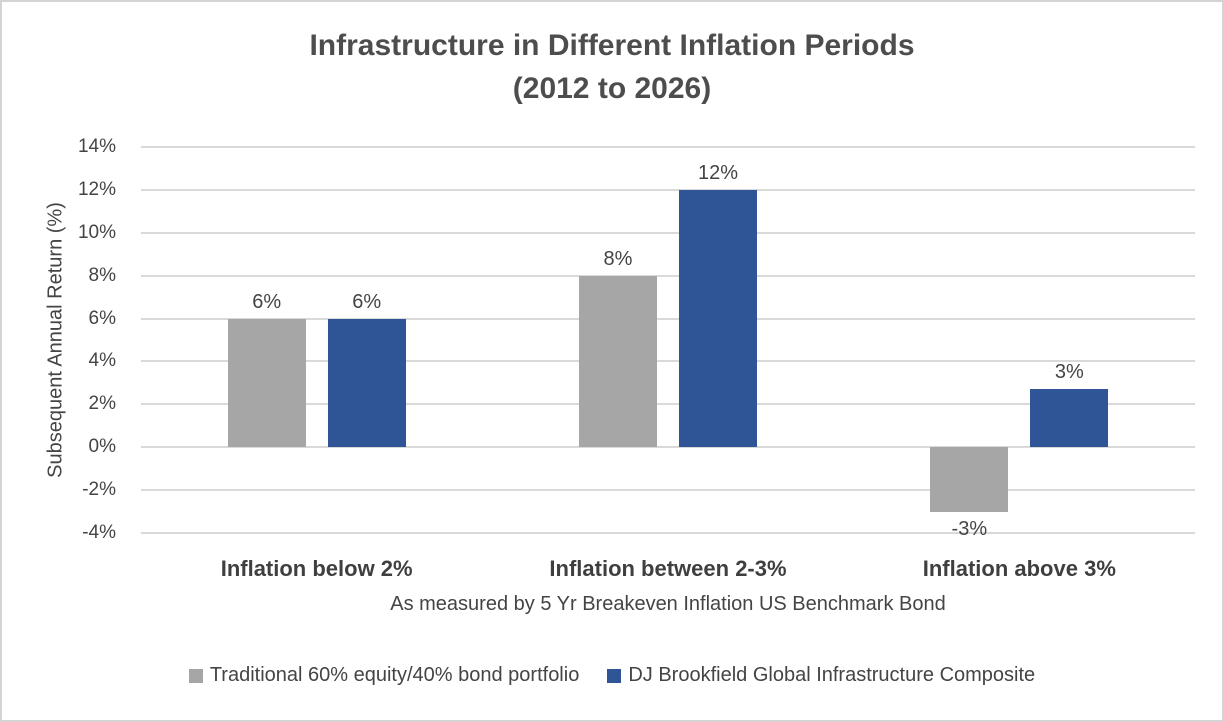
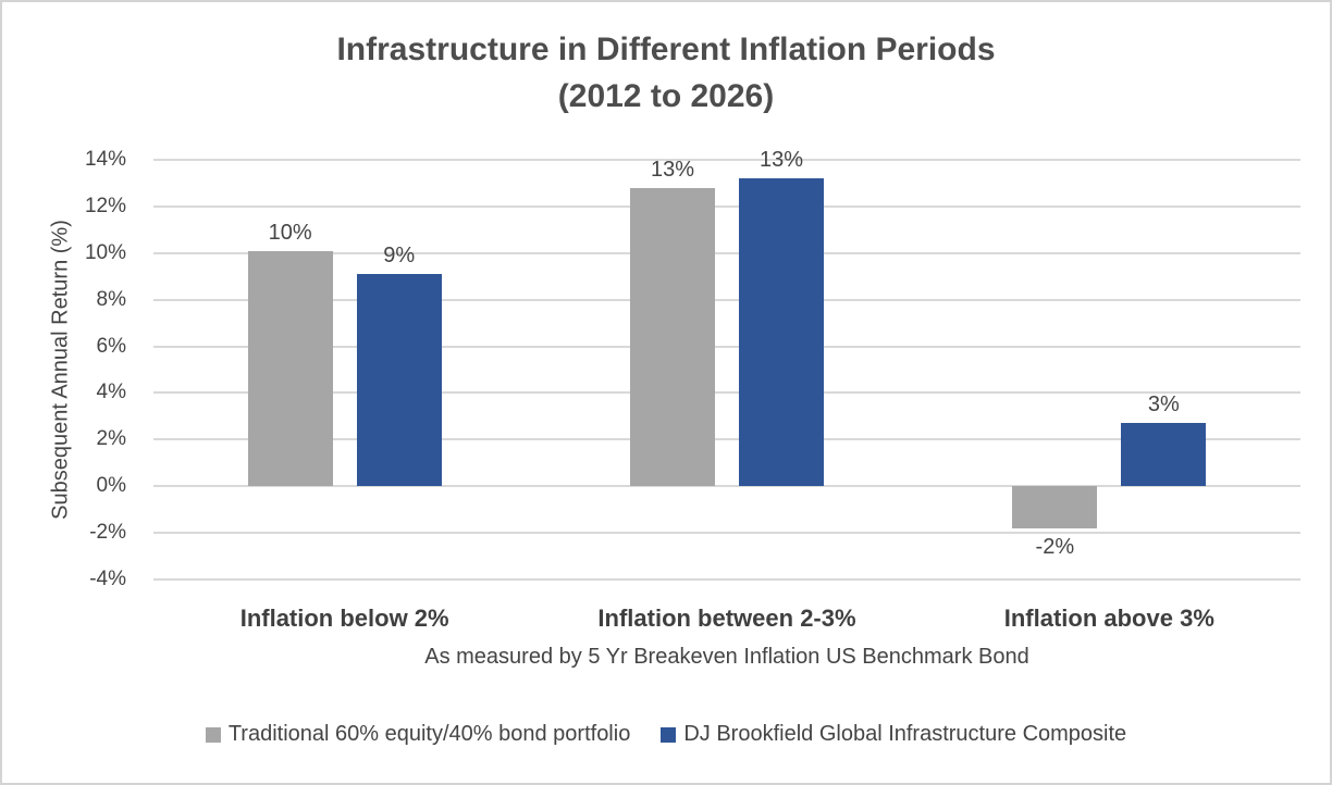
Traditional 60% equity/40% bond portfolio/Inflation below 2%: 6% -> 10%
DJ Brookfield Global Infrastructure Composite/Inflation below 2%: 6% -> 9%
Traditional 60% equity/40% bond portfolio/Inflation between 2-3%: 8% -> 13%
DJ Brookfield Global Infrastructure Composite/Inflation between 2-3%: 12% -> 13%
Traditional 60% equity/40% bond portfolio/Inflation above 3%: -3% -> -2%
